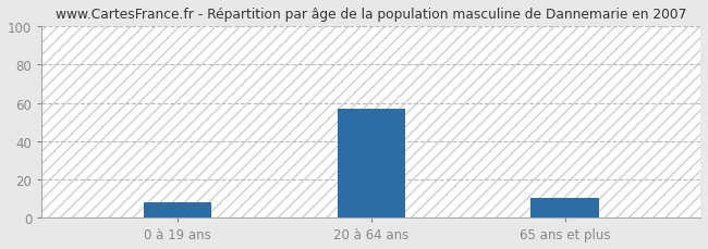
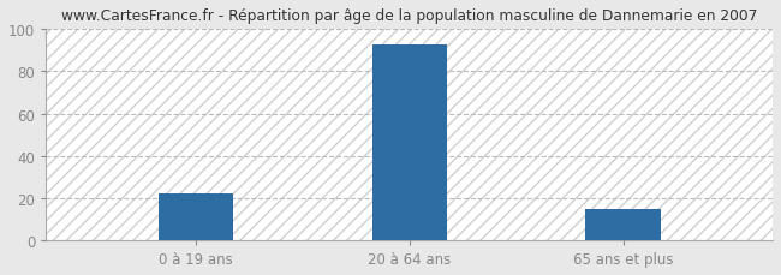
0 à 19 ans: 8 -> 22
20 à 64 ans: 57 -> 93
65 ans et plus: 10 -> 15
